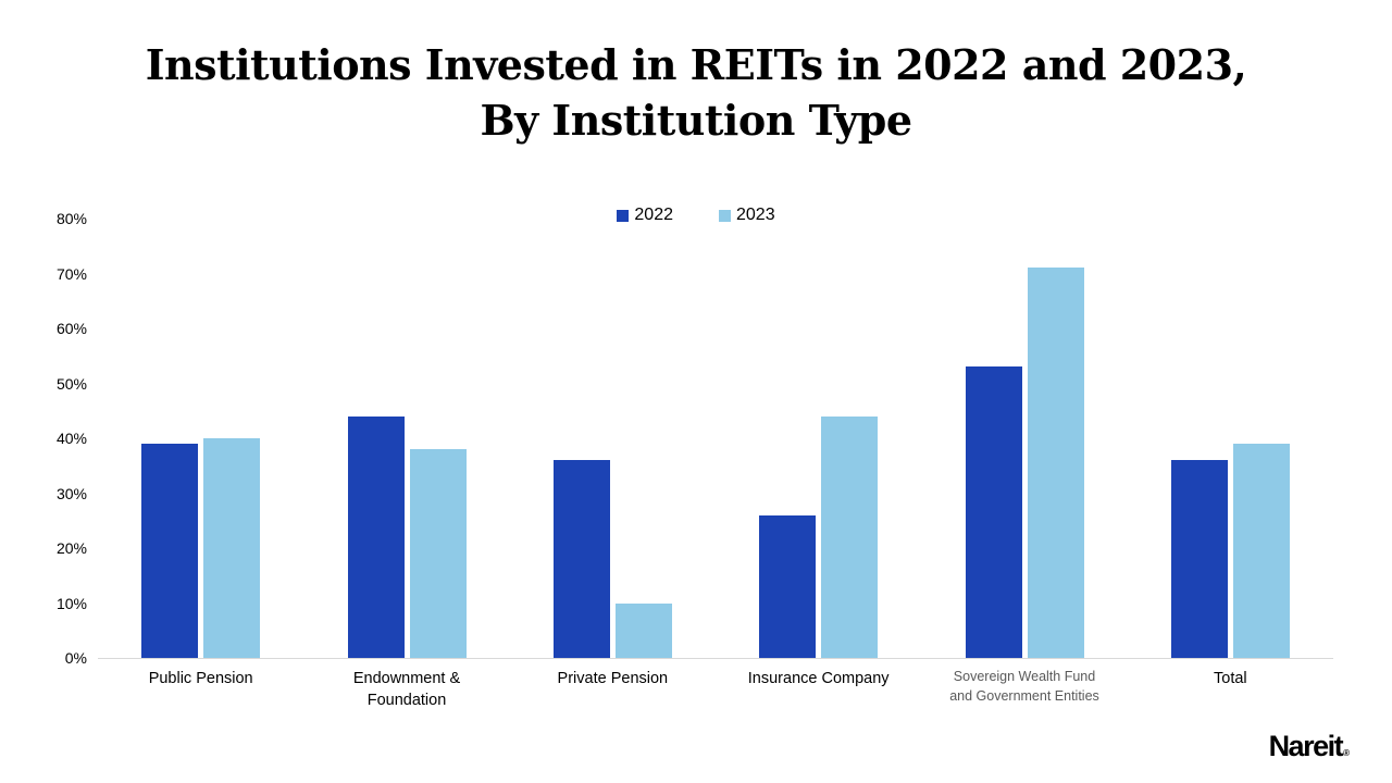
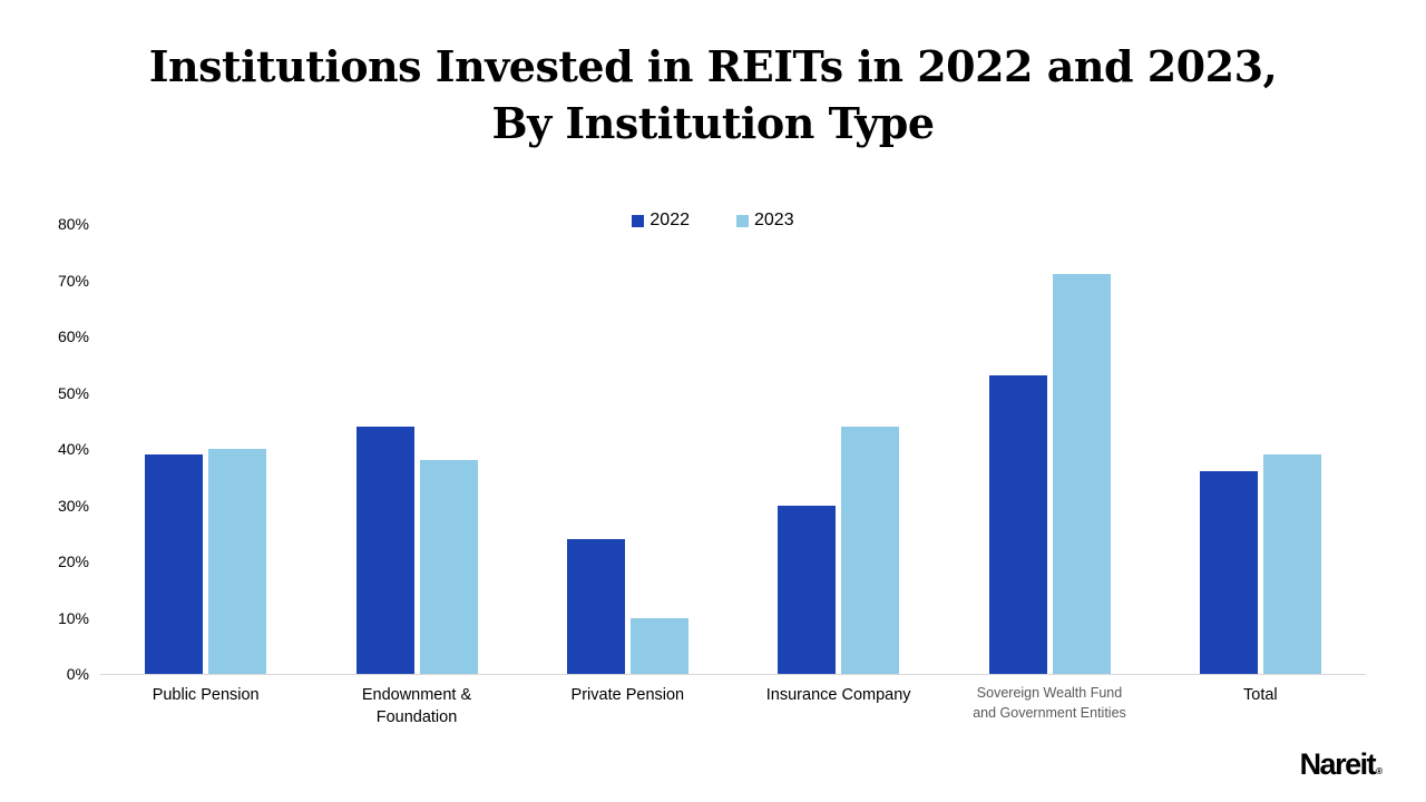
2022/Private Pension: 36% -> 24%
2022/Insurance Company: 26% -> 30%
